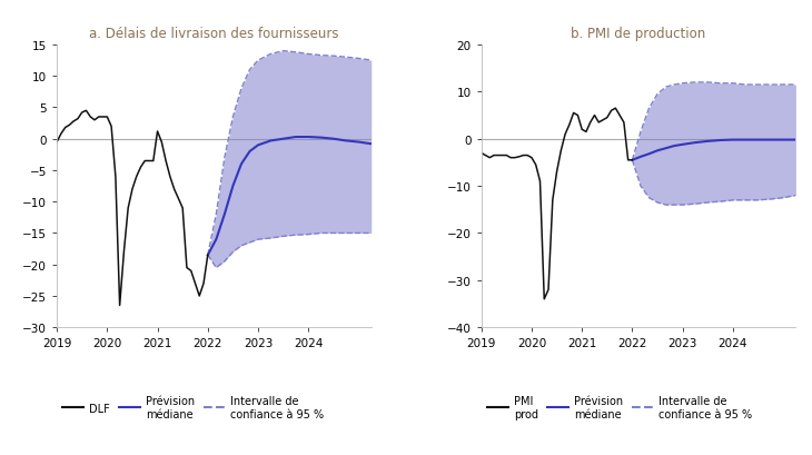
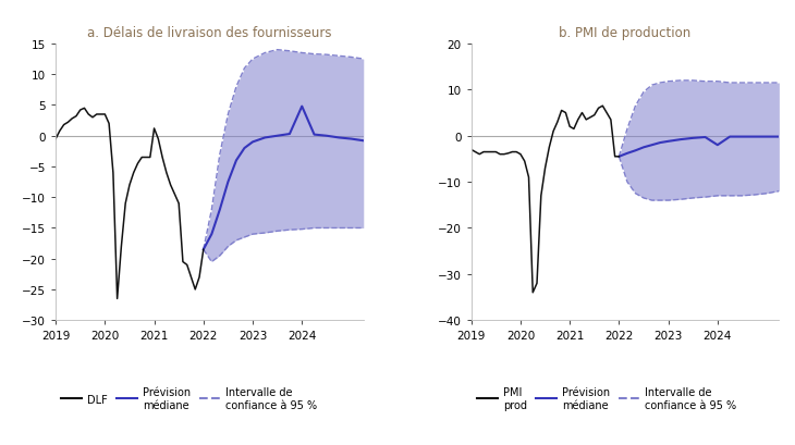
a. Délais de livraison des fournisseurs/Prévision médiane/2024: 0.3 -> 4.8
b. PMI de production/Prévision médiane/2024: -0.2 -> -2.0
